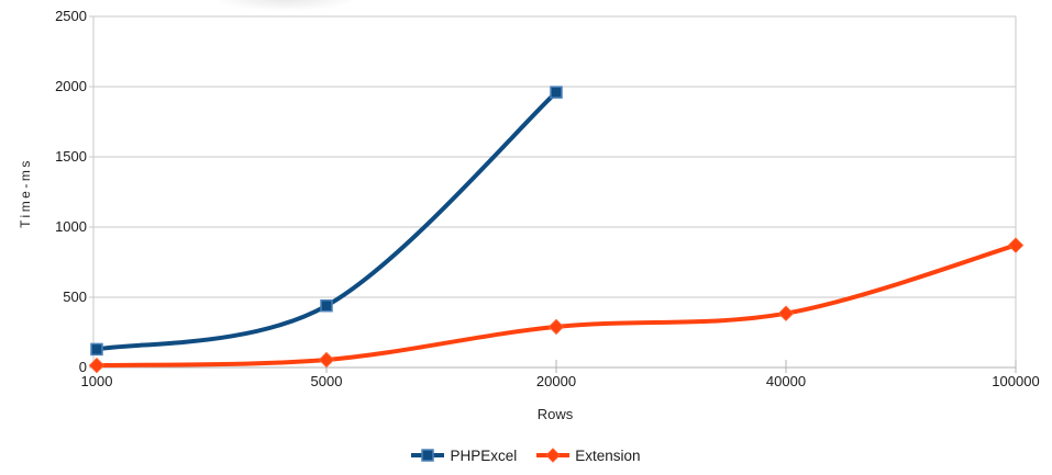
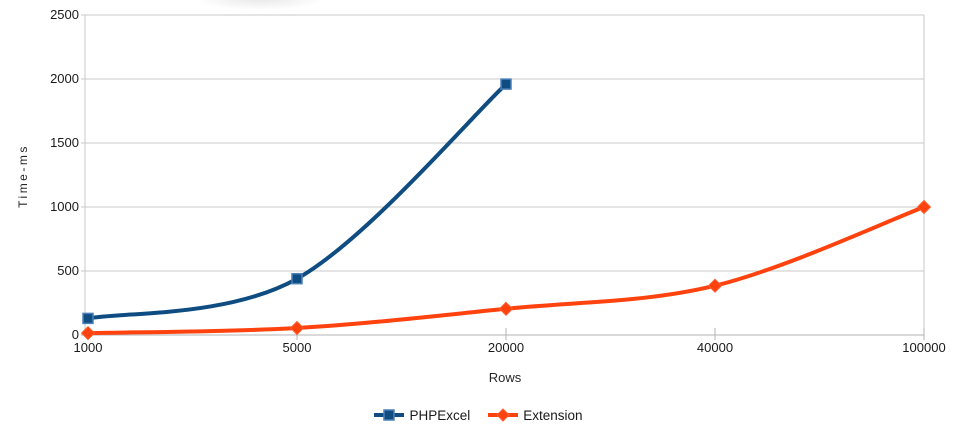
Extension/20000: 290 -> 200
Extension/100000: 870 -> 1000
